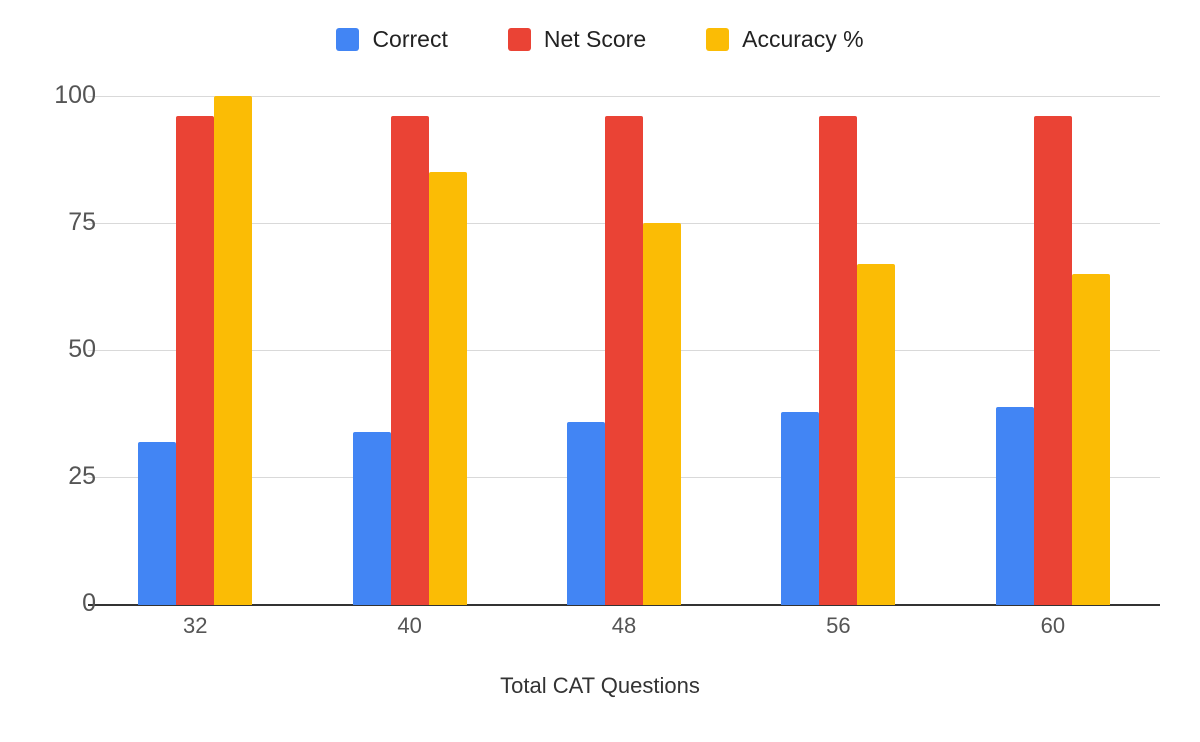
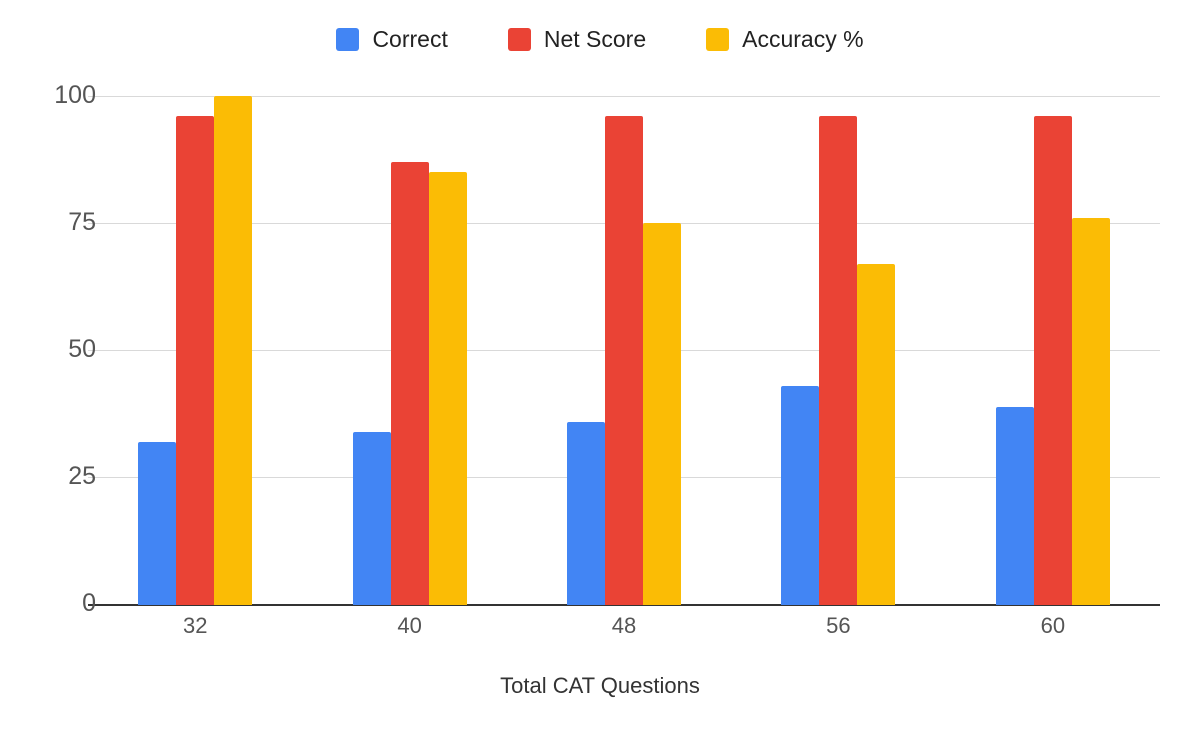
Net Score/40: 96 -> 87
Correct/56: 38 -> 43
Accuracy %/60: 65 -> 76
